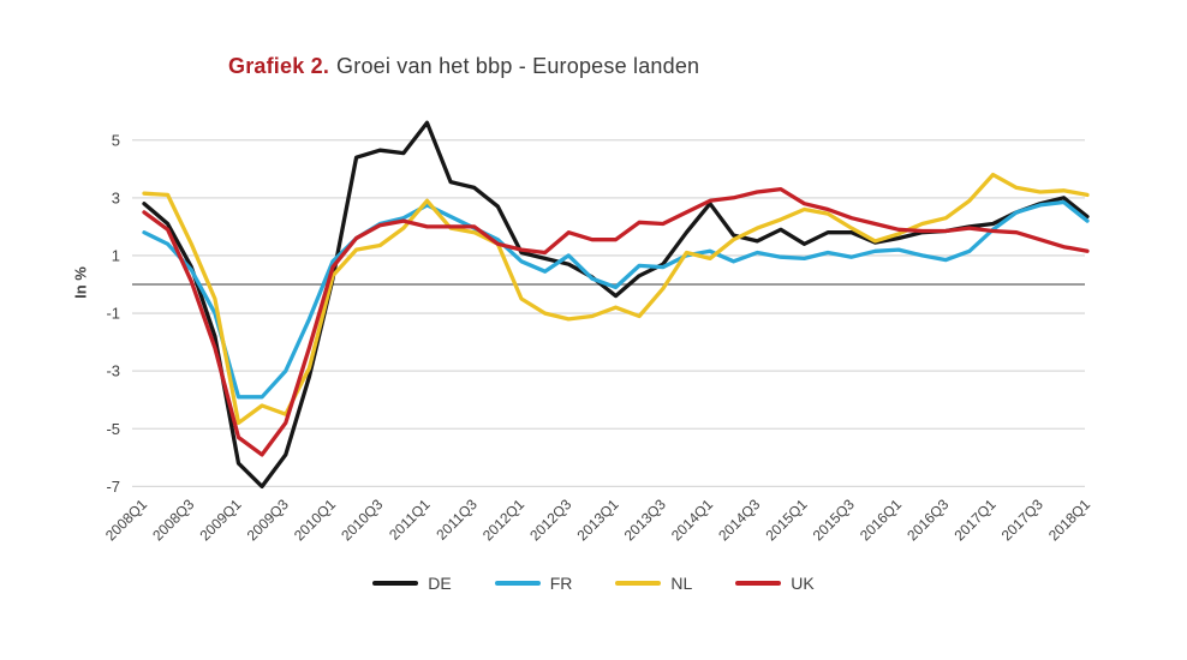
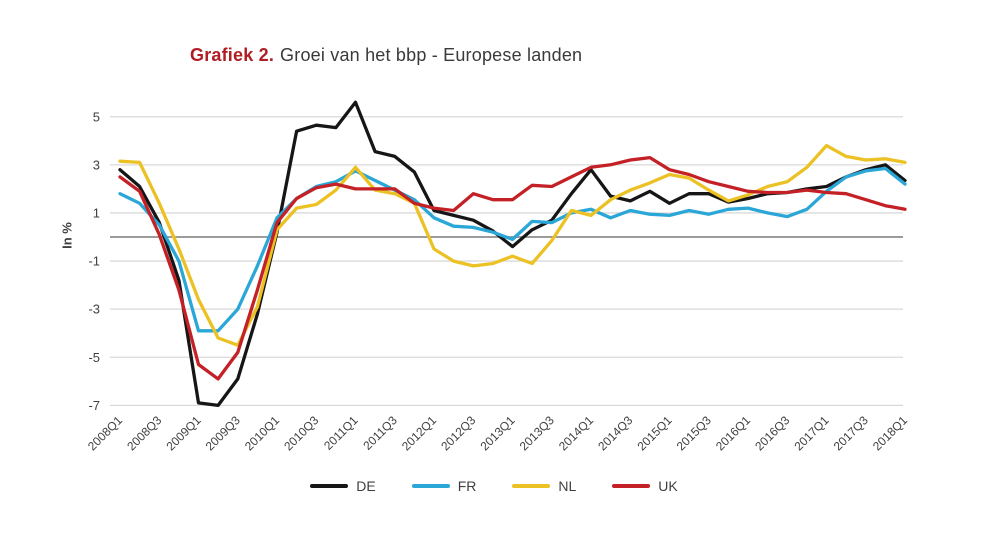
DE/2009Q1: -6.2 -> -6.9
NL/2009Q1: -4.8 -> -2.6
FR/2012Q3: 1.0 -> 0.4
